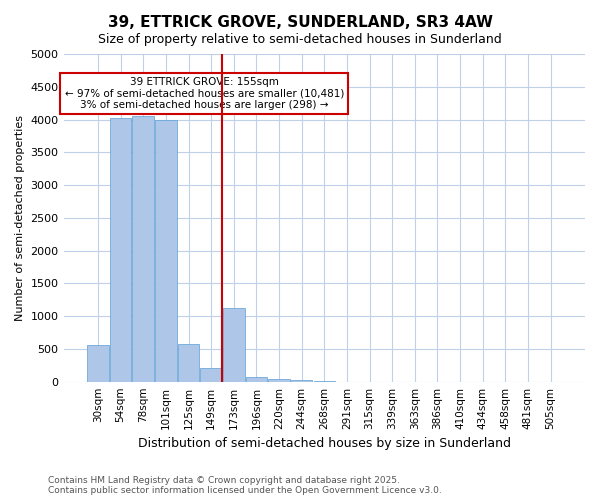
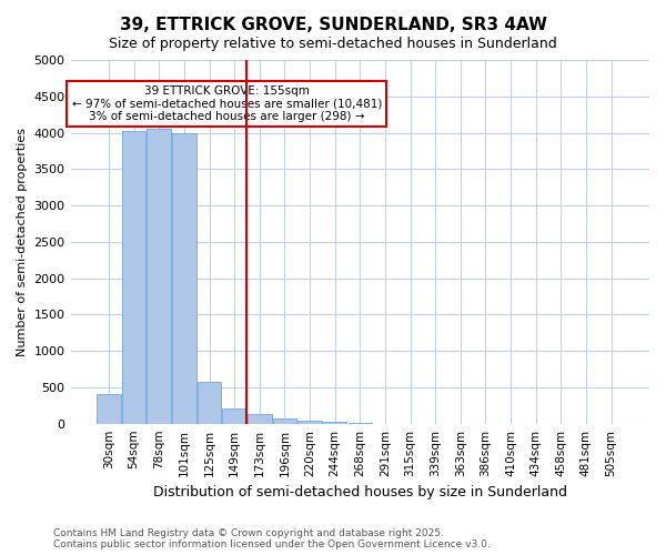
30sqm: 560 -> 400
173sqm: 1120 -> 130
